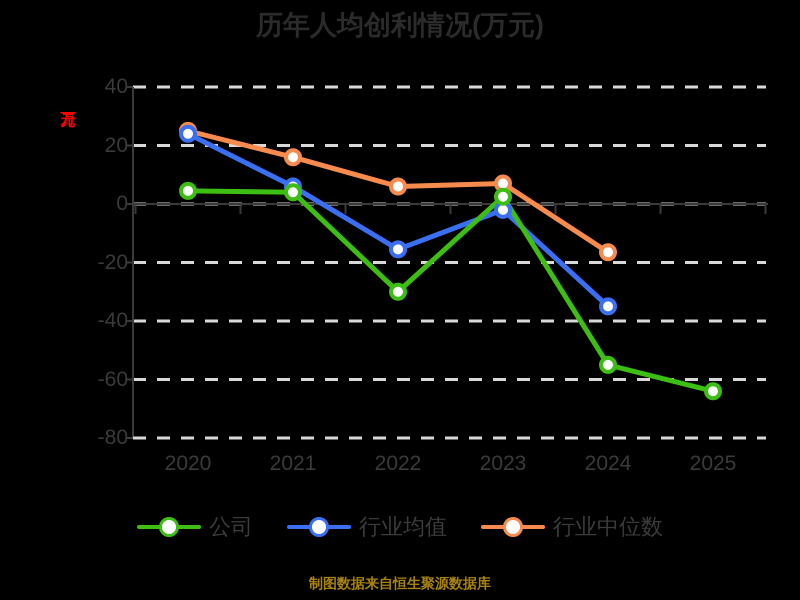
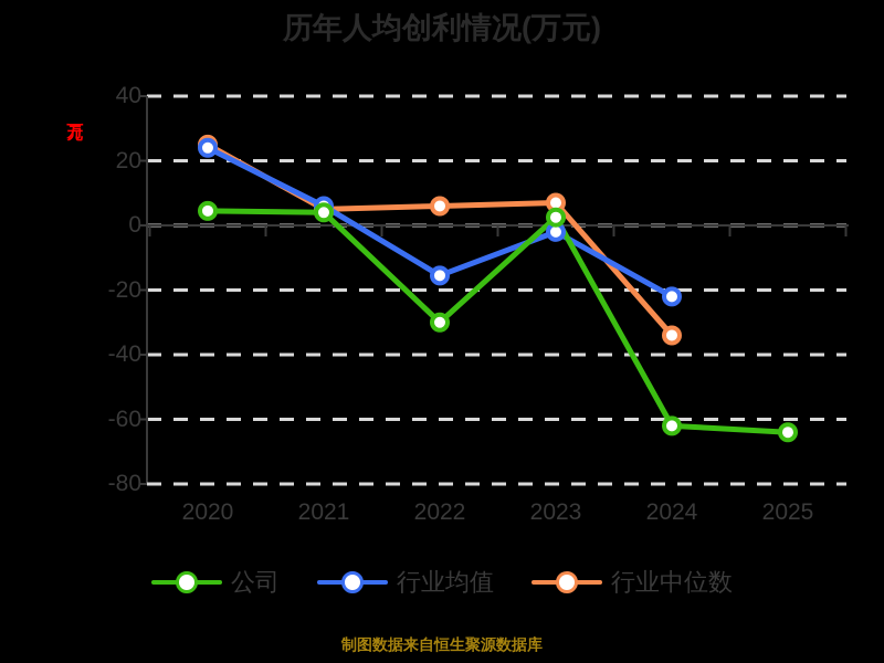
行业中位数/2021: 16 -> 5
公司/2024: -55 -> -62
行业均值/2024: -35 -> -22
行业中位数/2024: -16 -> -34
